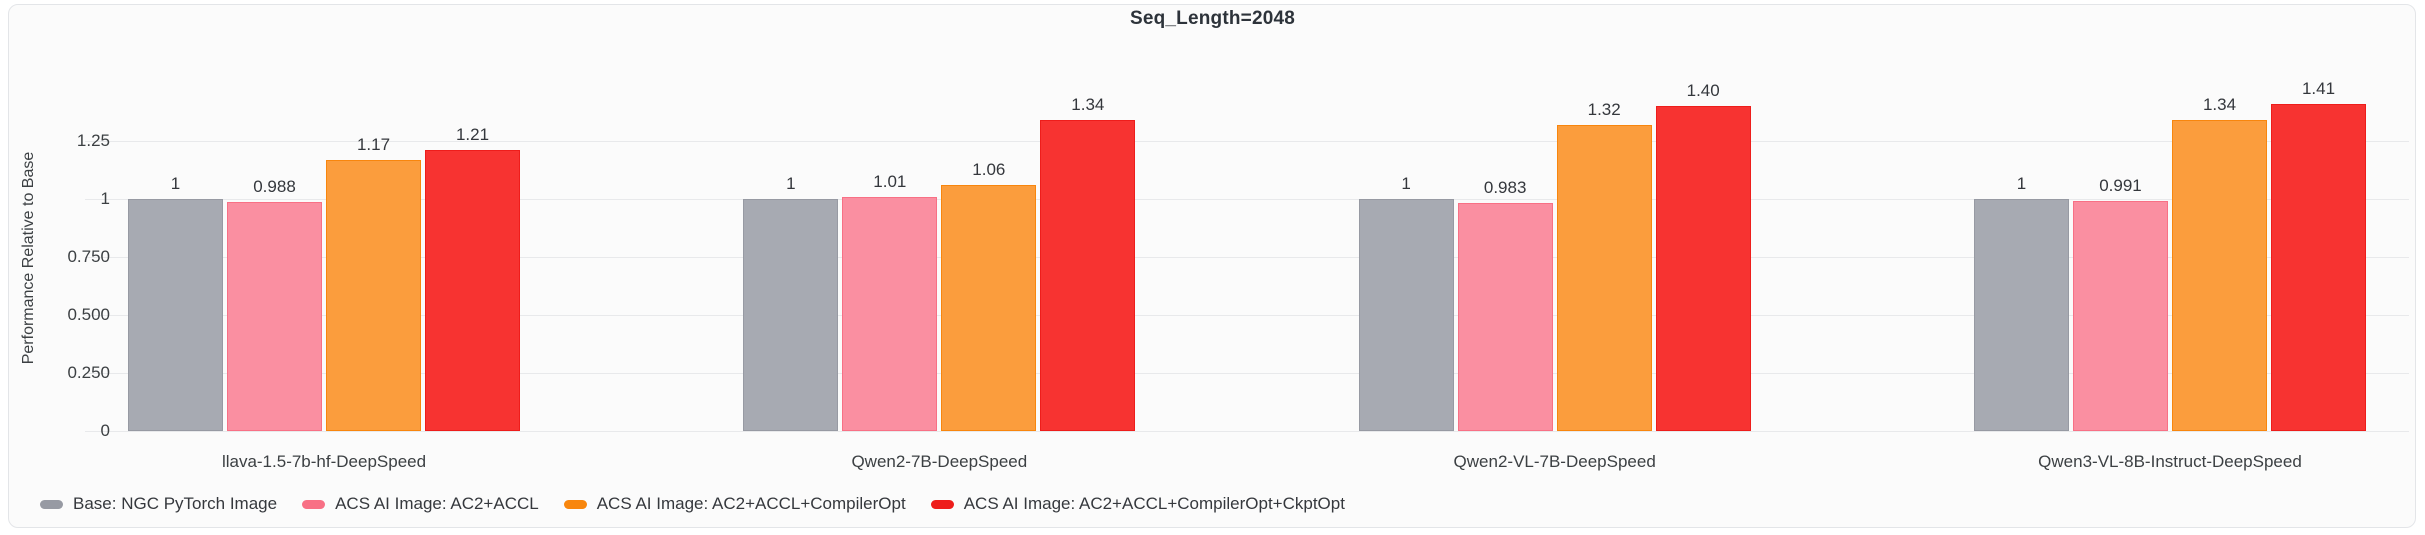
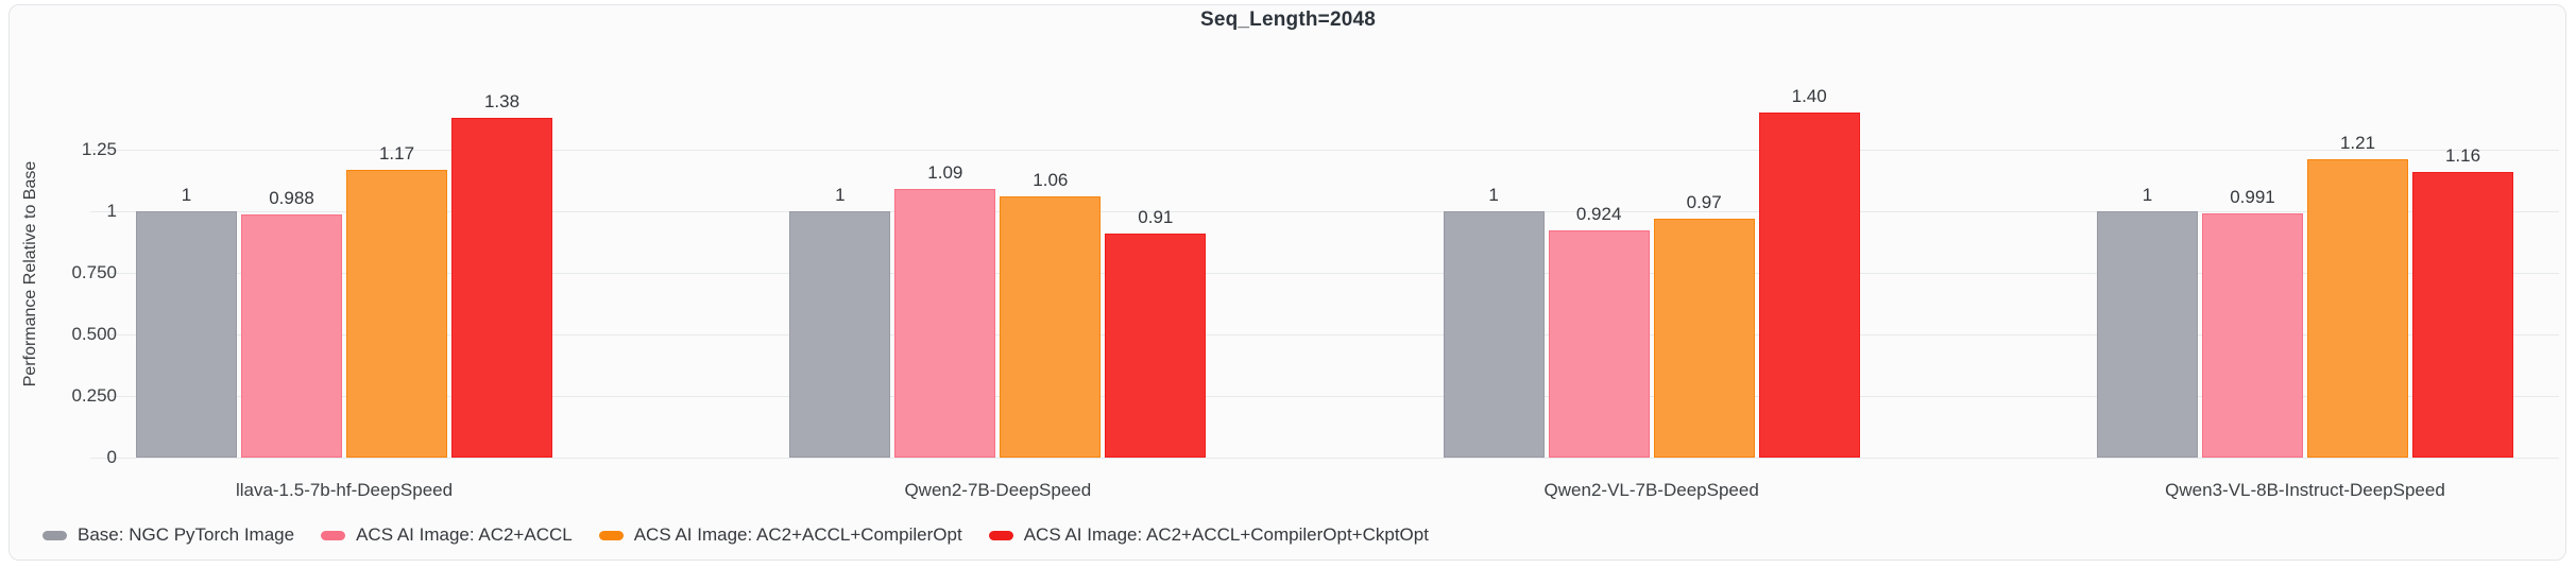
ACS AI Image: AC2+ACCL+CompilerOpt+CkptOpt/llava-1.5-7b-hf-DeepSpeed: 1.21 -> 1.38
ACS AI Image: AC2+ACCL/Qwen2-7B-DeepSpeed: 1.01 -> 1.09
ACS AI Image: AC2+ACCL+CompilerOpt+CkptOpt/Qwen2-7B-DeepSpeed: 1.34 -> 0.91
ACS AI Image: AC2+ACCL/Qwen2-VL-7B-DeepSpeed: 0.983 -> 0.924
ACS AI Image: AC2+ACCL+CompilerOpt/Qwen2-VL-7B-DeepSpeed: 1.32 -> 0.97
ACS AI Image: AC2+ACCL+CompilerOpt/Qwen3-VL-8B-Instruct-DeepSpeed: 1.34 -> 1.21
ACS AI Image: AC2+ACCL+CompilerOpt+CkptOpt/Qwen3-VL-8B-Instruct-DeepSpeed: 1.41 -> 1.16
